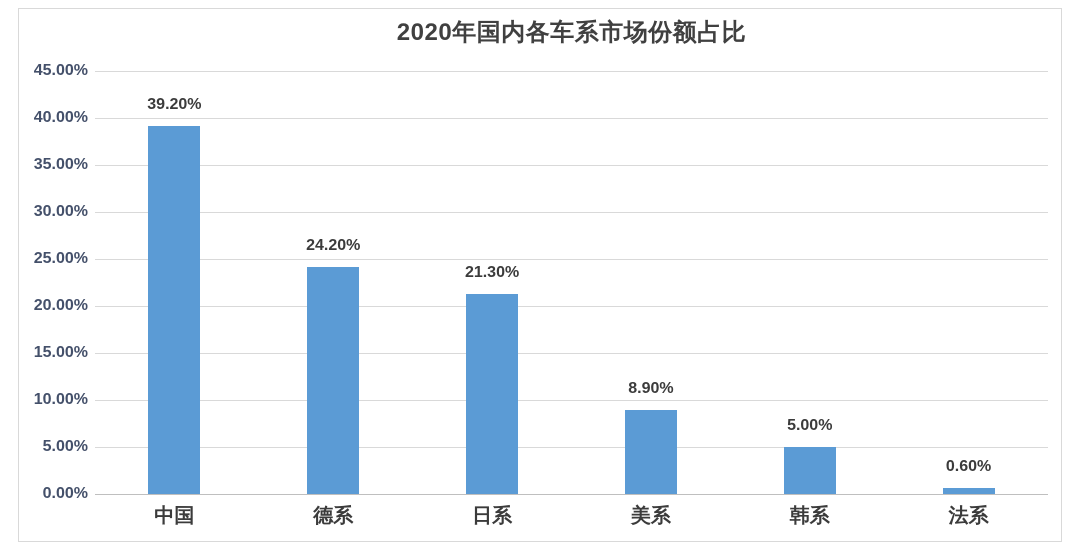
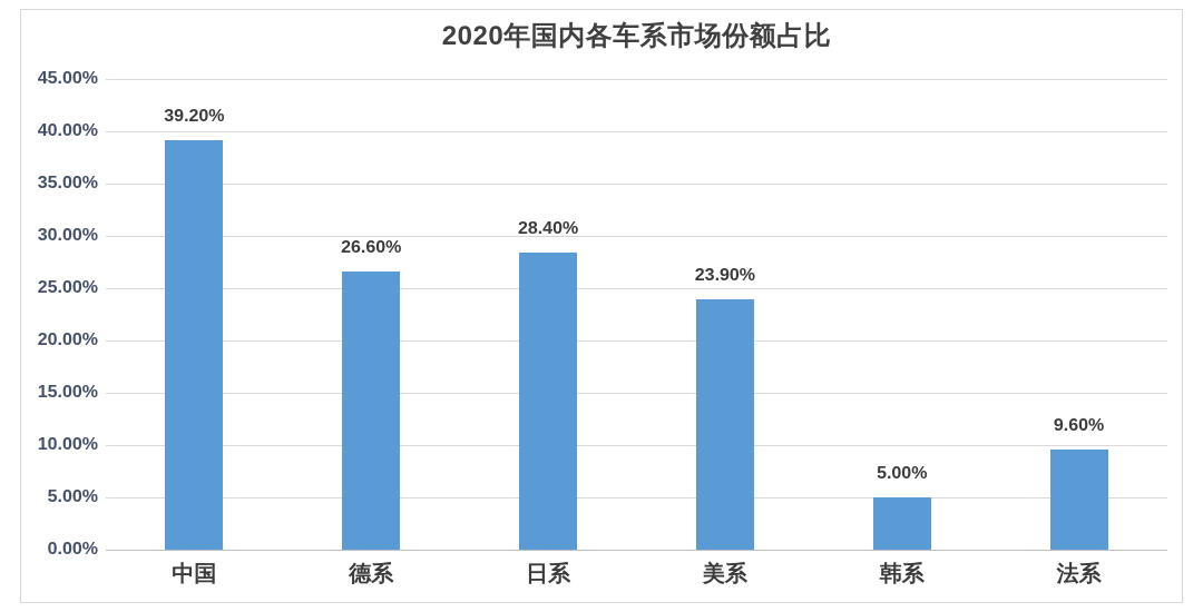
德系: 24.20% -> 26.60%
日系: 21.30% -> 28.40%
美系: 8.90% -> 23.90%
法系: 0.60% -> 9.60%
